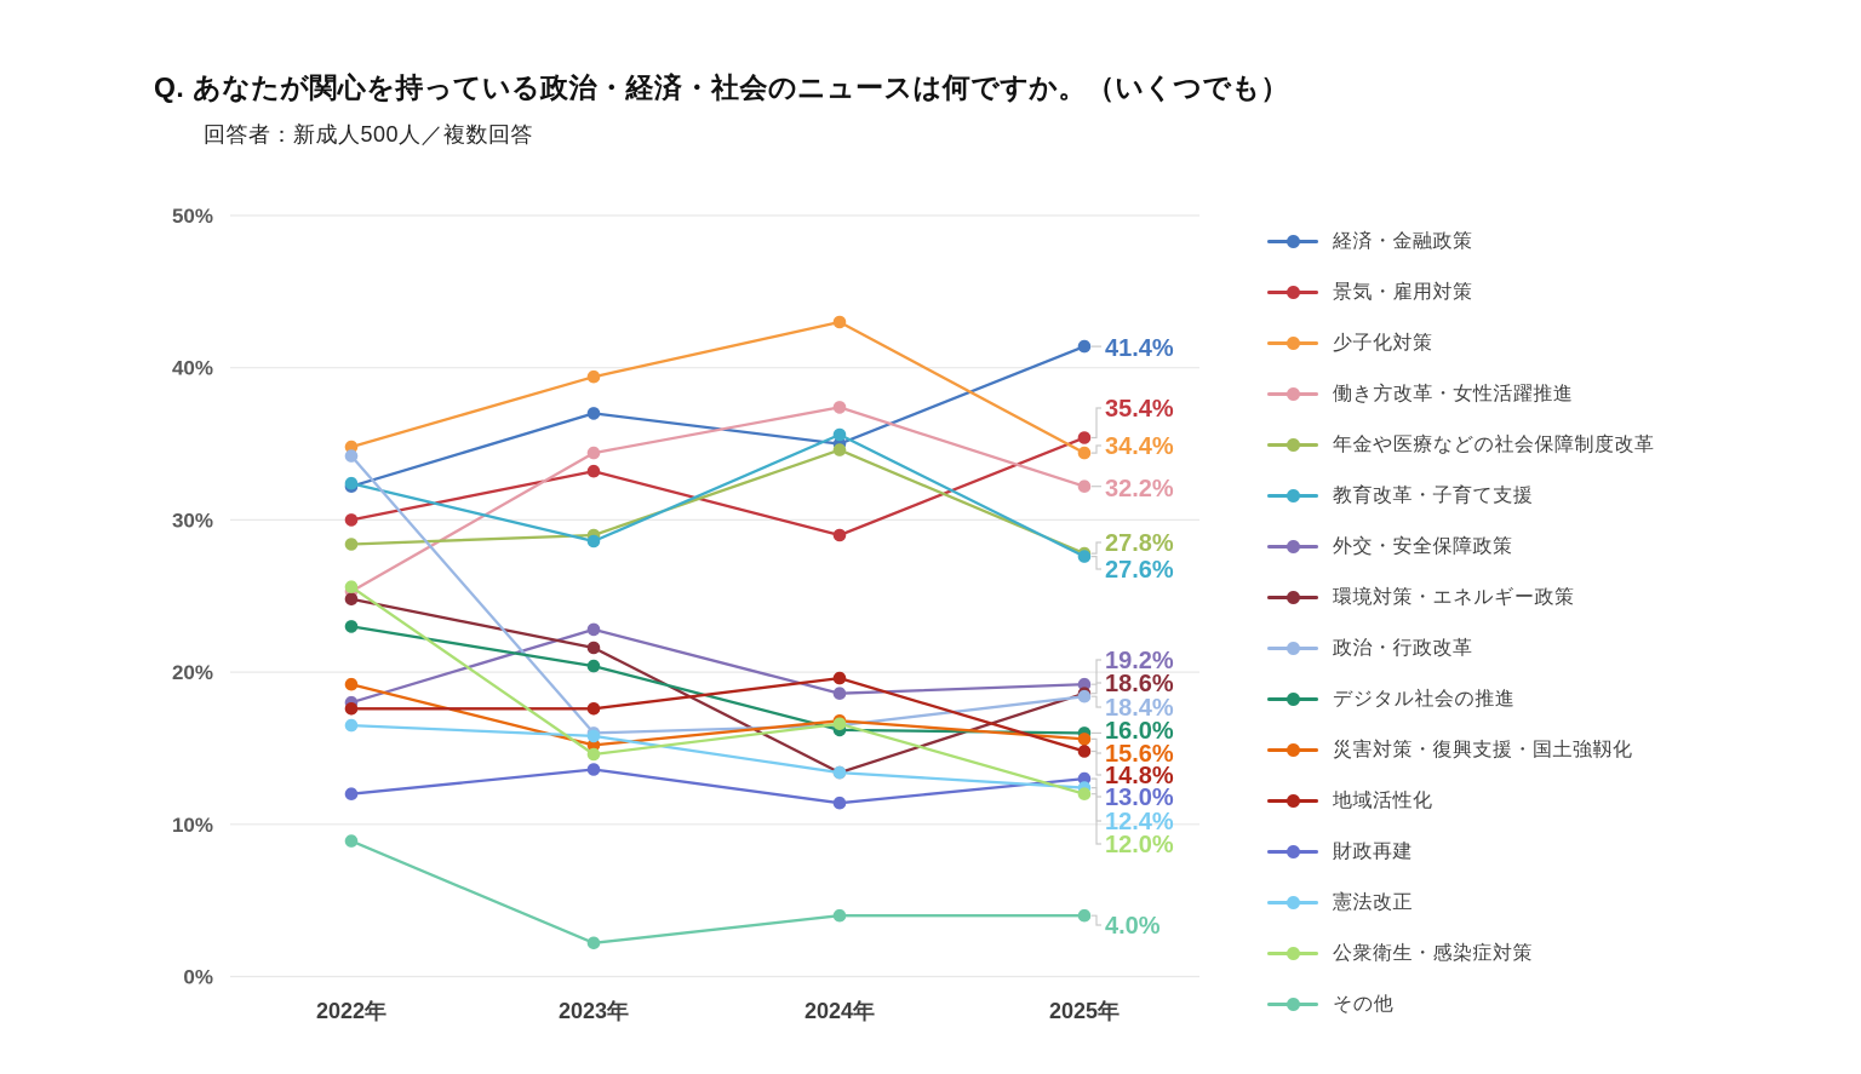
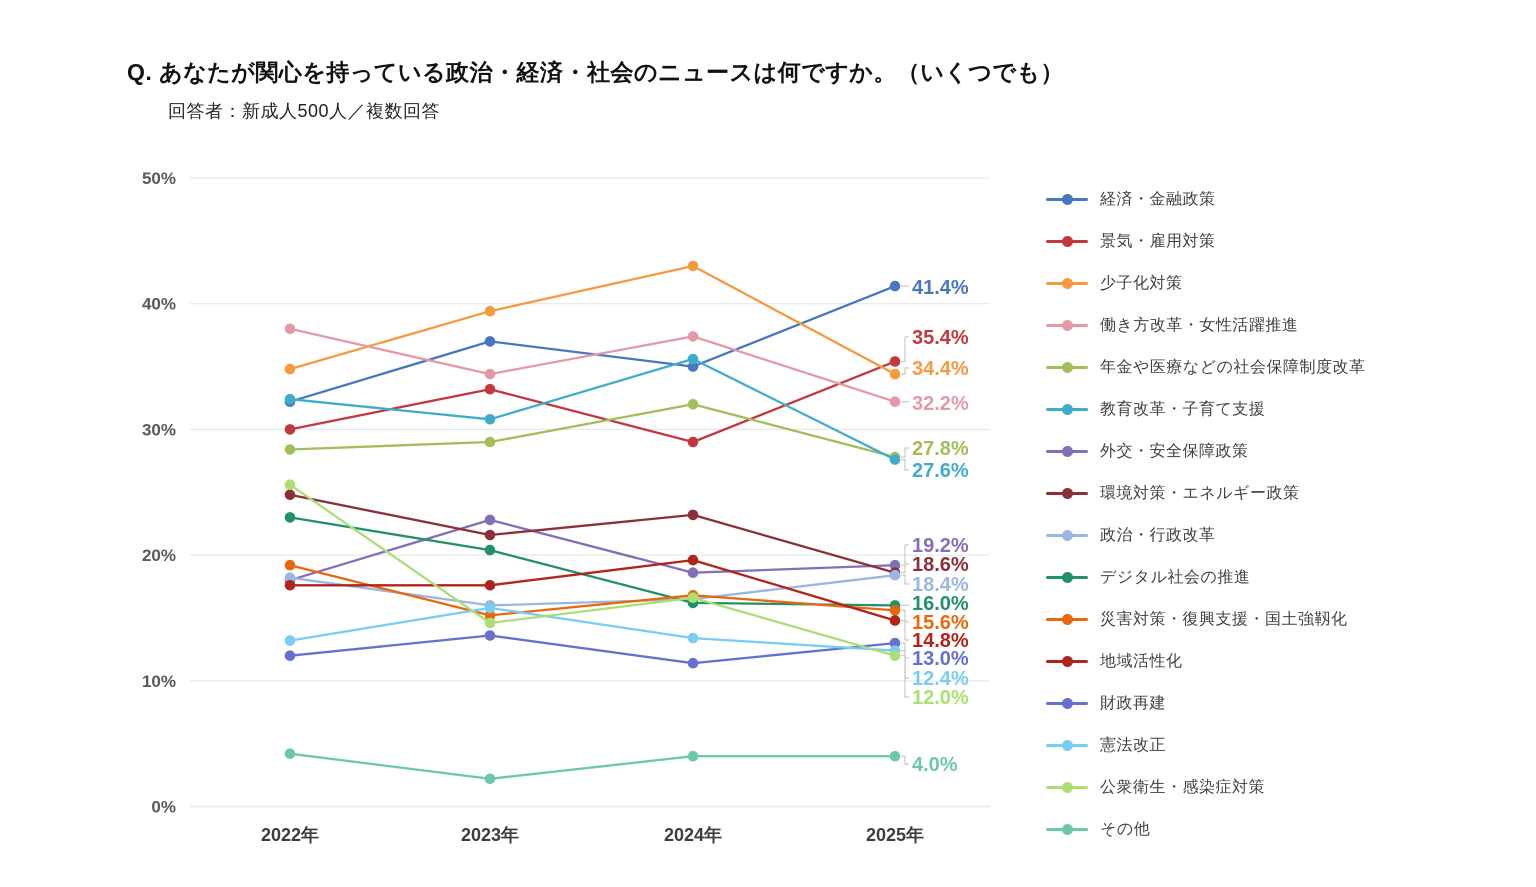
働き方改革・女性活躍推進/2022年: 25.3% -> 38.0%
政治・行政改革/2022年: 34.2% -> 18.2%
憲法改正/2022年: 16.5% -> 13.2%
その他/2022年: 8.9% -> 4.2%
教育改革・子育て支援/2023年: 28.6% -> 30.8%
年金や医療などの社会保障制度改革/2024年: 34.6% -> 32.0%
環境対策・エネルギー政策/2024年: 13.4% -> 23.2%
